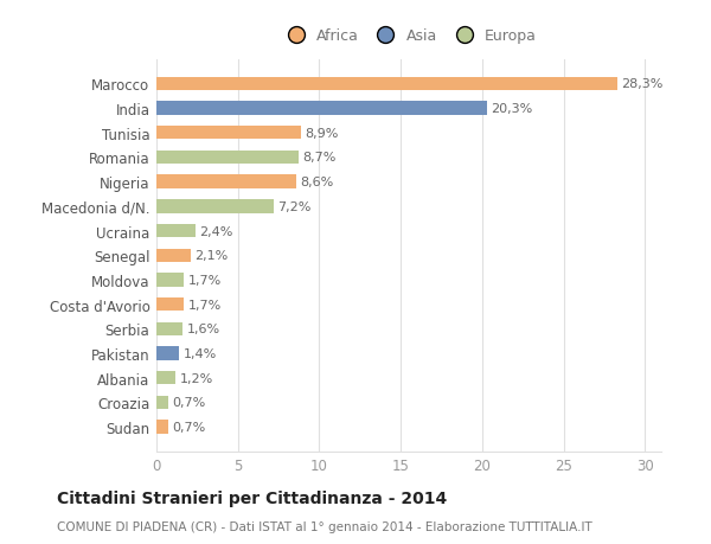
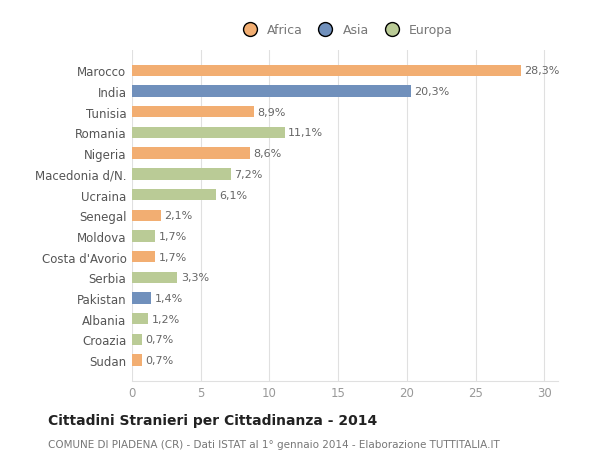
Romania: 8,7% -> 11,1%
Ucraina: 2,4% -> 6,1%
Serbia: 1,6% -> 3,3%
